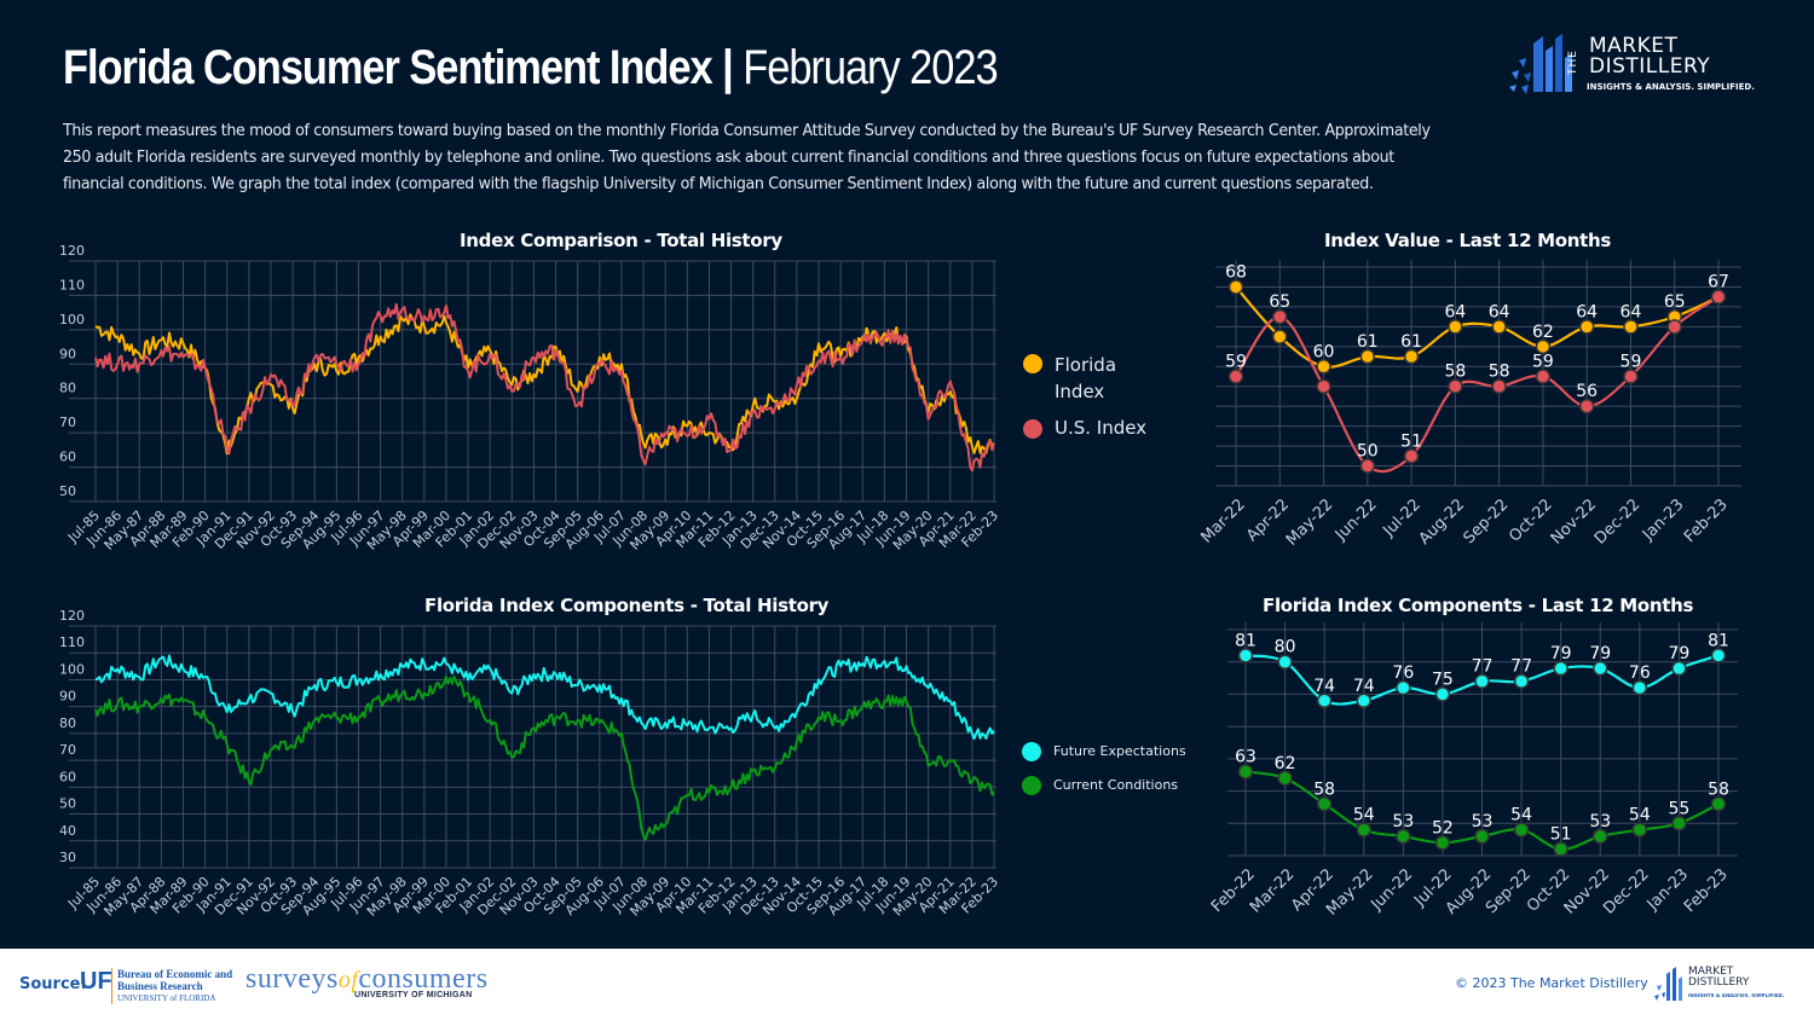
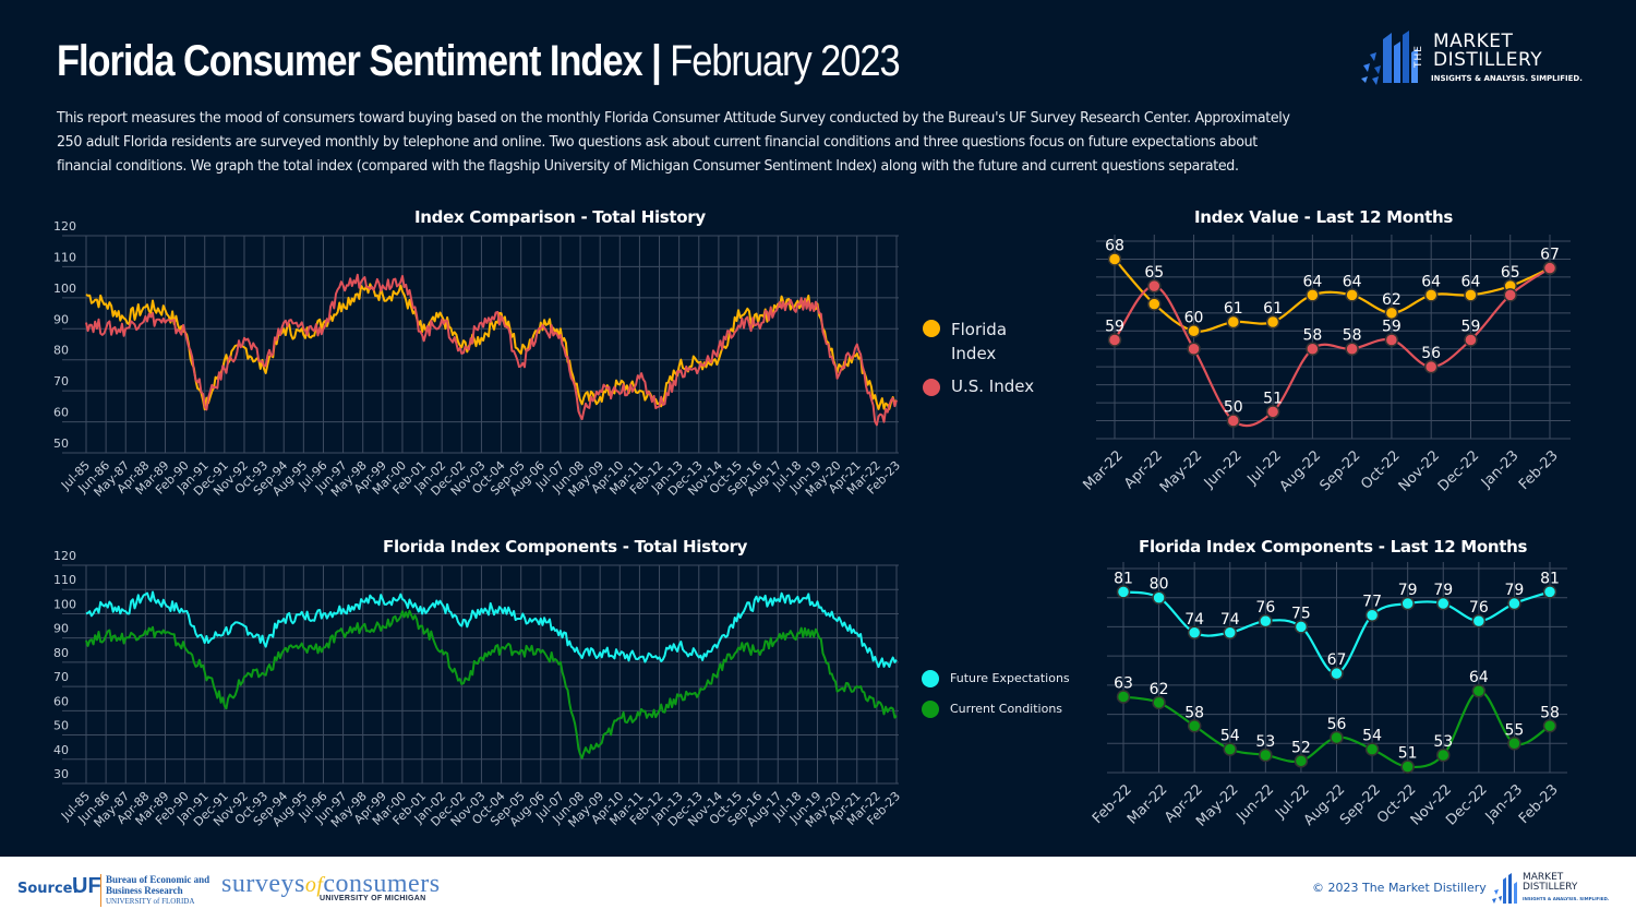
Florida Index Components - Last 12 Months/Future Expectations/Aug-22: 77 -> 67
Florida Index Components - Last 12 Months/Current Conditions/Aug-22: 53 -> 56
Florida Index Components - Last 12 Months/Current Conditions/Dec-22: 54 -> 64
